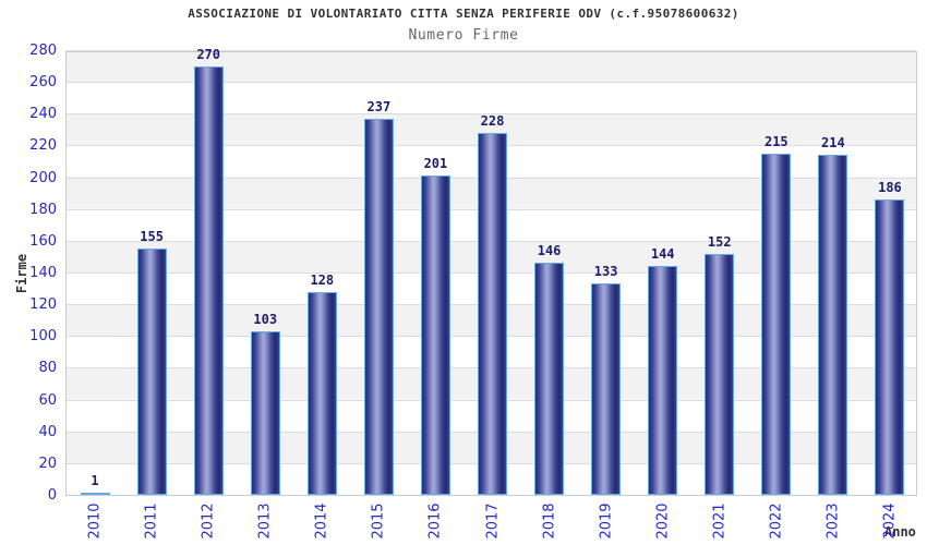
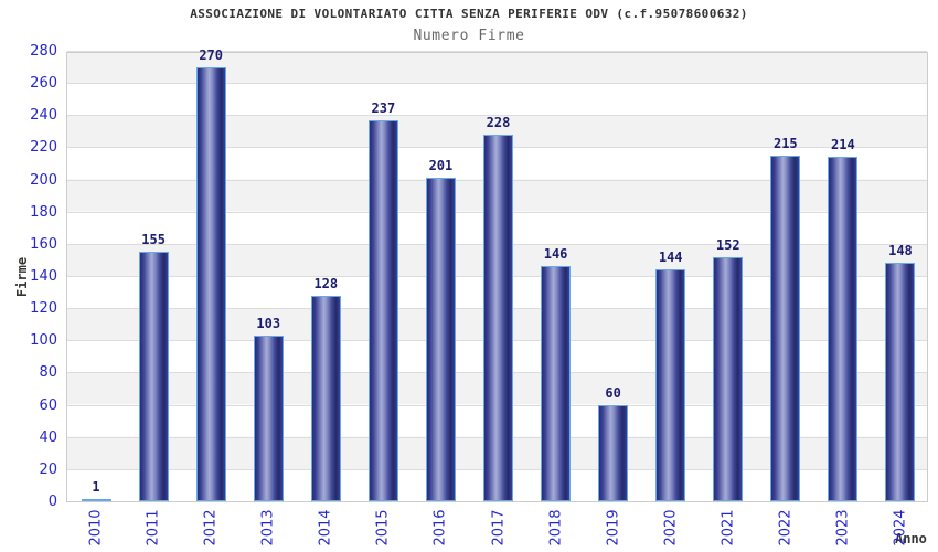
2019: 133 -> 60
2024: 186 -> 148
